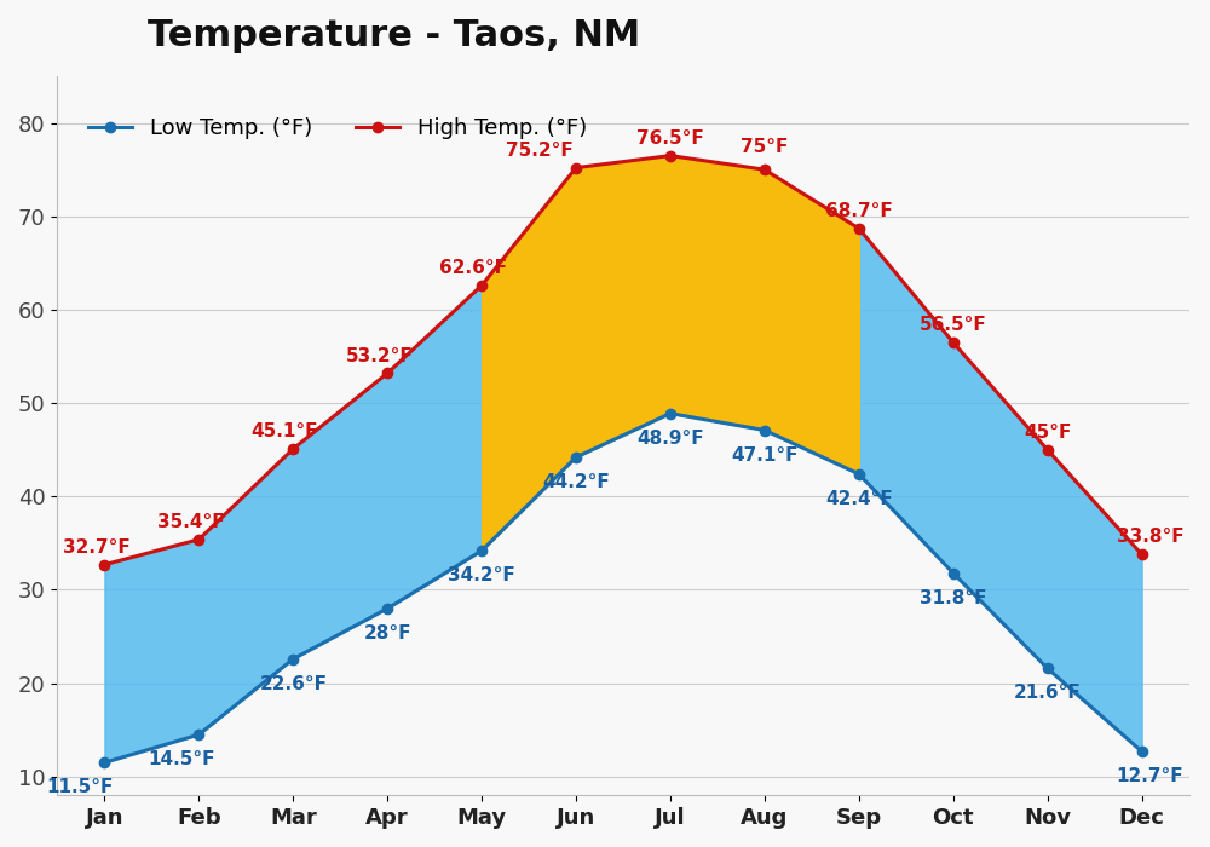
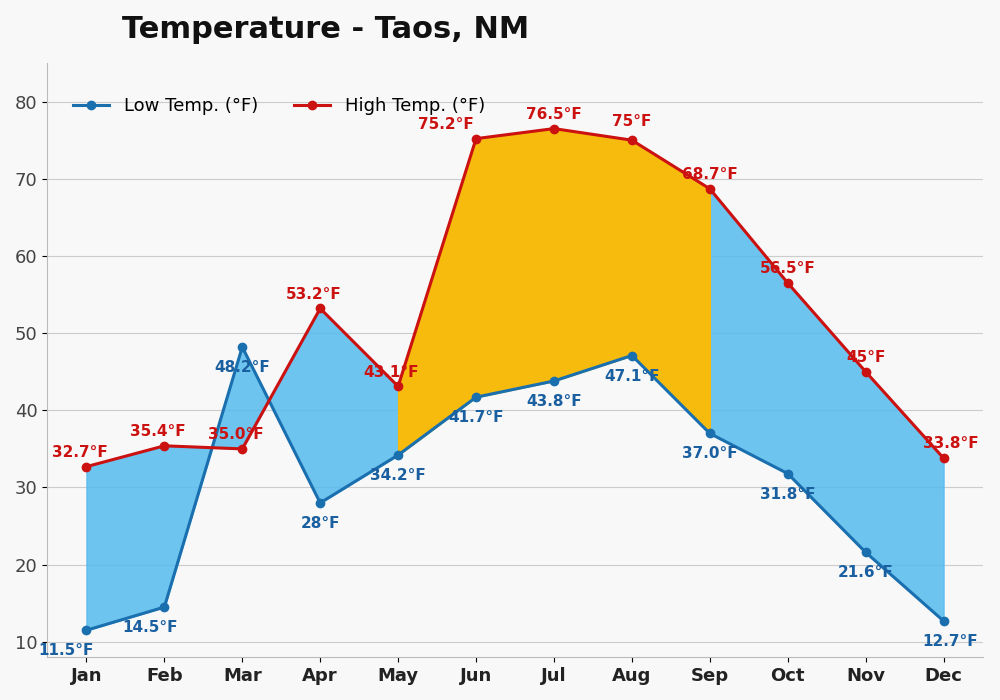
Low Temp. (°F)/Mar: 22.6°F -> 48.2°F
High Temp. (°F)/Mar: 45.1°F -> 35.0°F
High Temp. (°F)/May: 62.6°F -> 43.1°F
Low Temp. (°F)/Jun: 44.2°F -> 41.7°F
Low Temp. (°F)/Jul: 48.9°F -> 43.8°F
Low Temp. (°F)/Sep: 42.4°F -> 37.0°F
